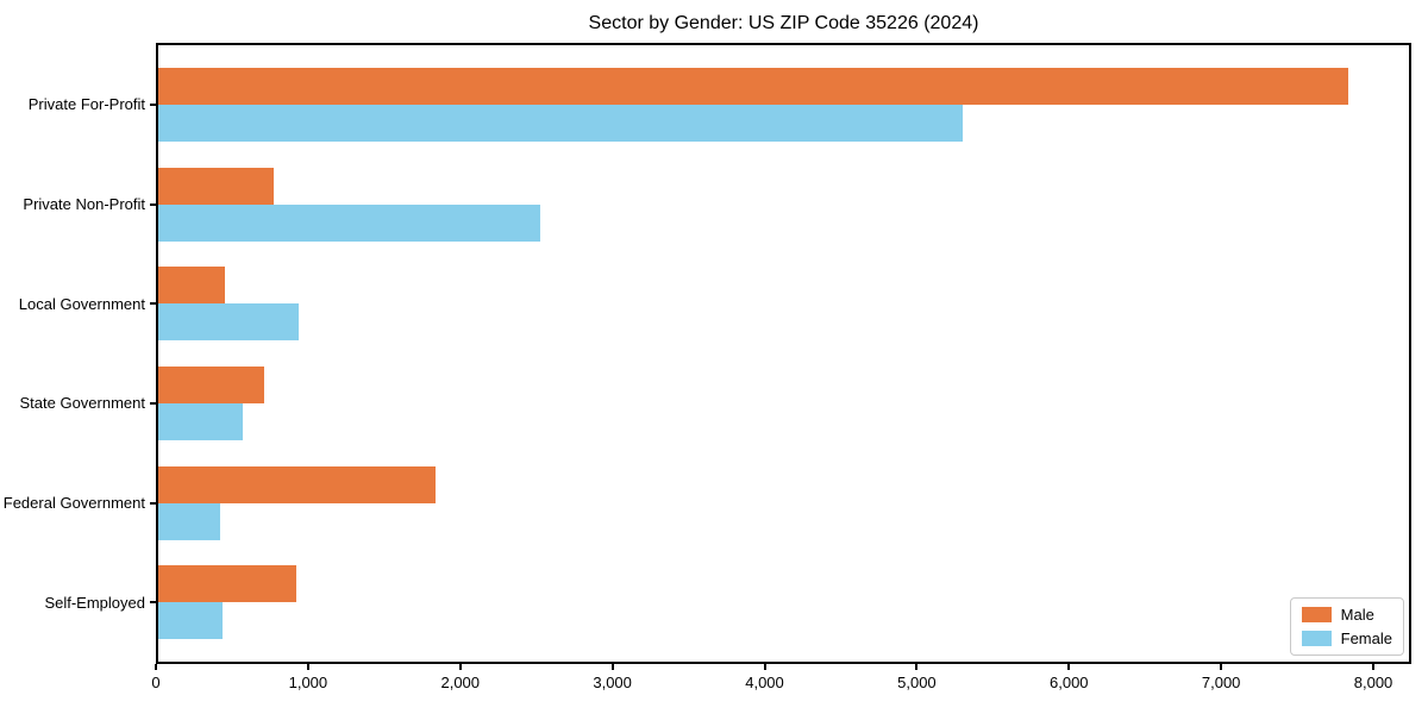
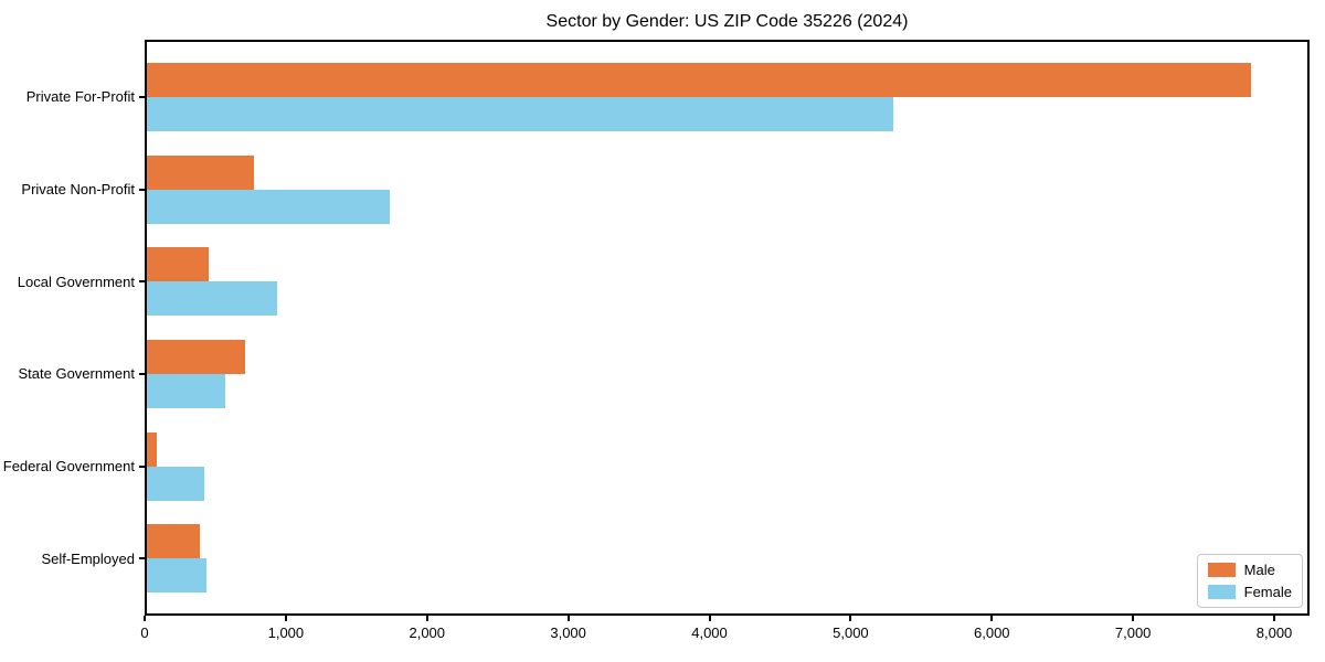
Female/Private Non-Profit: 2520 -> 1730
Male/Federal Government: 1830 -> 70
Male/Self-Employed: 910 -> 380
